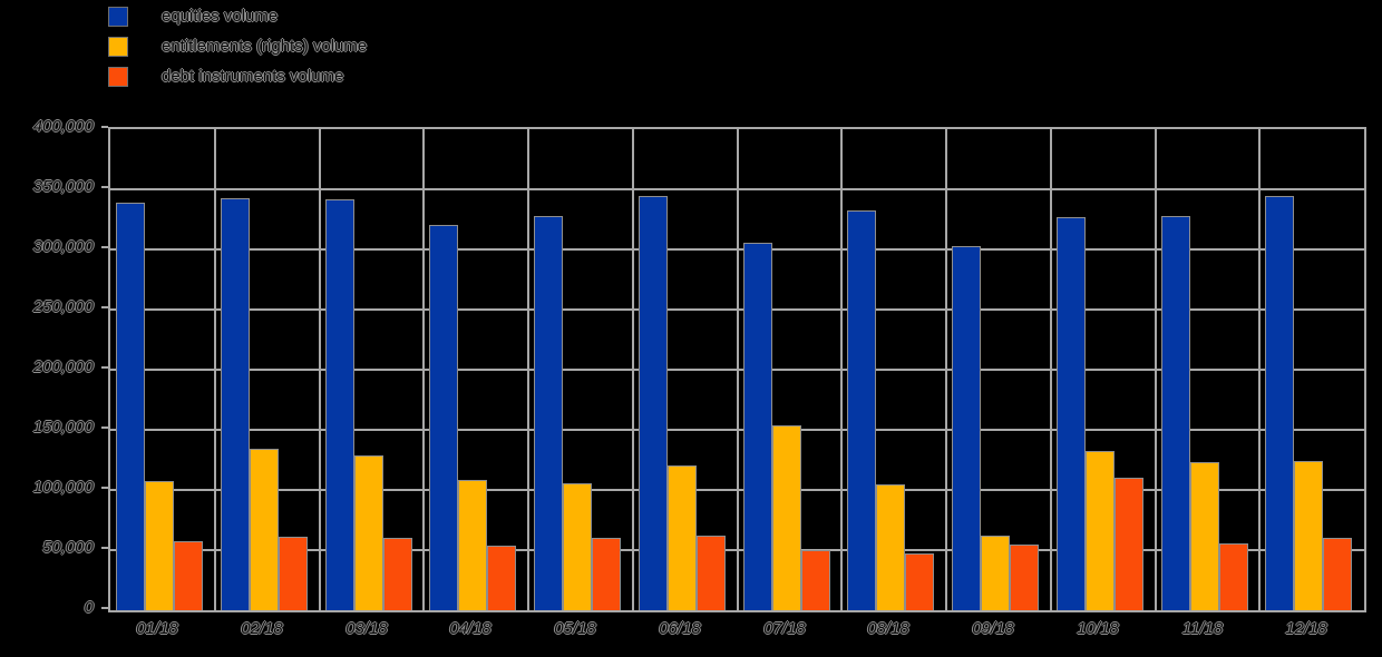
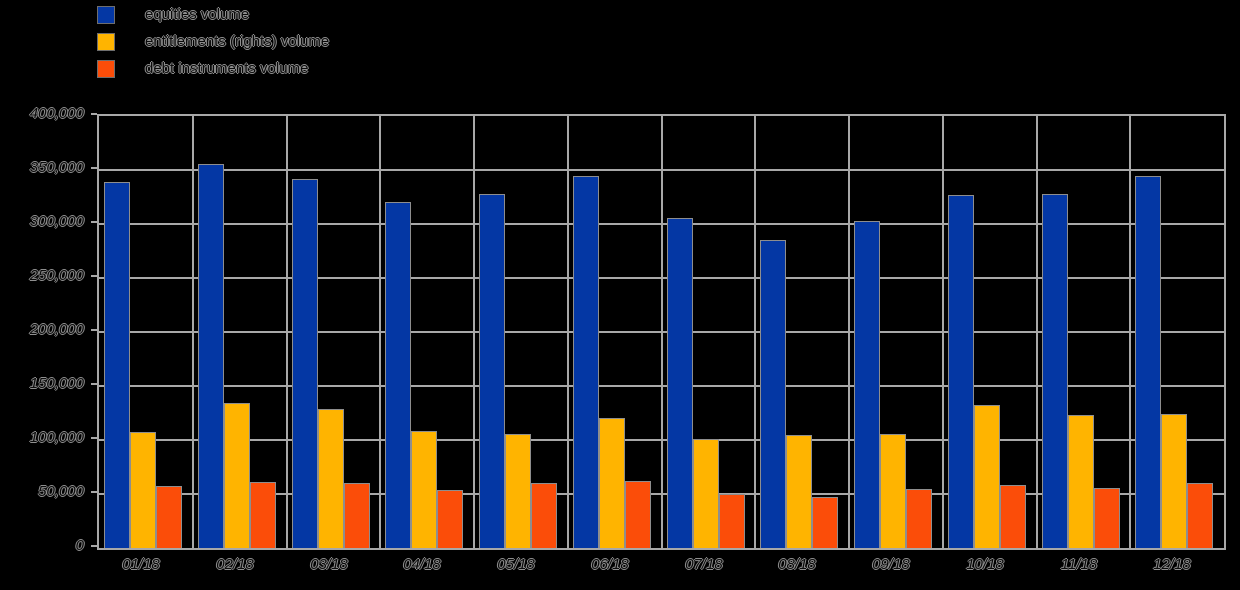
equities volume/02/18: 343000 -> 356000
entitlements (rights) volume/07/18: 154000 -> 101000
equities volume/08/18: 332000 -> 285000
entitlements (rights) volume/09/18: 62000 -> 106000
debt instruments volume/10/18: 110000 -> 58000
